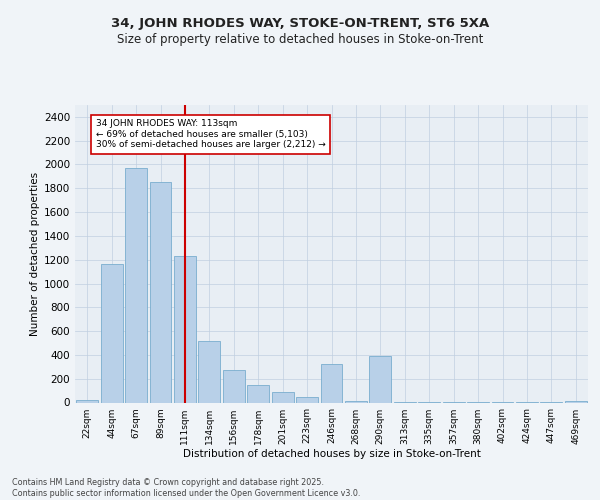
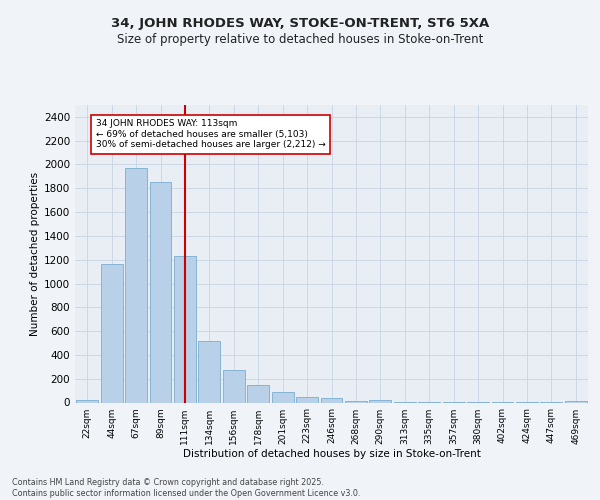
246sqm: 320 -> 40
290sqm: 390 -> 20
